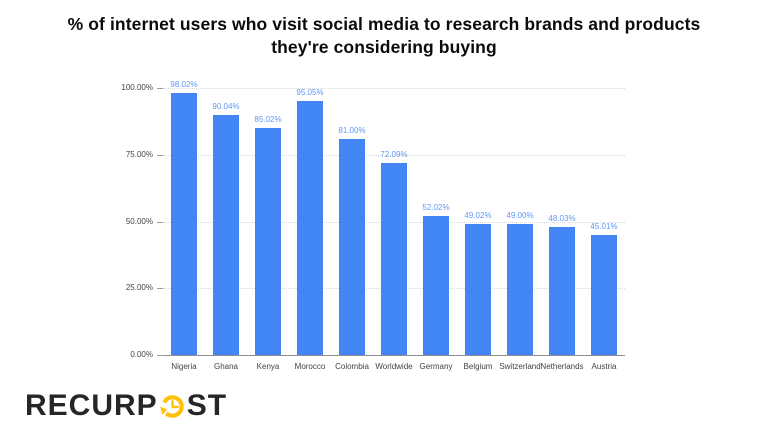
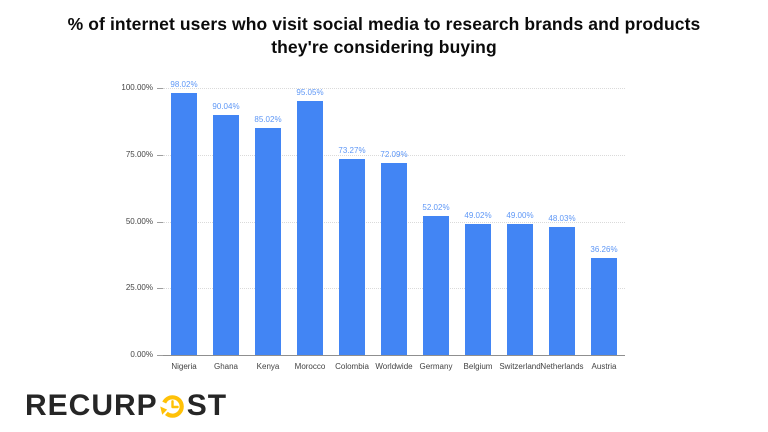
Colombia: 81.00% -> 73.27%
Austria: 45.01% -> 36.26%
